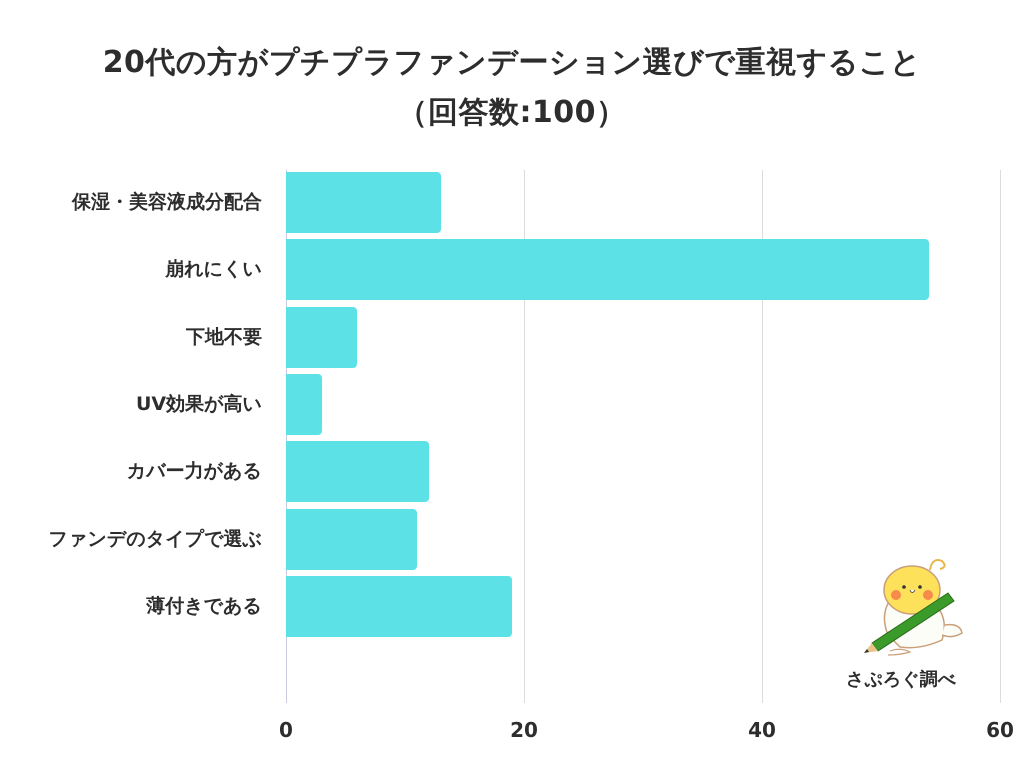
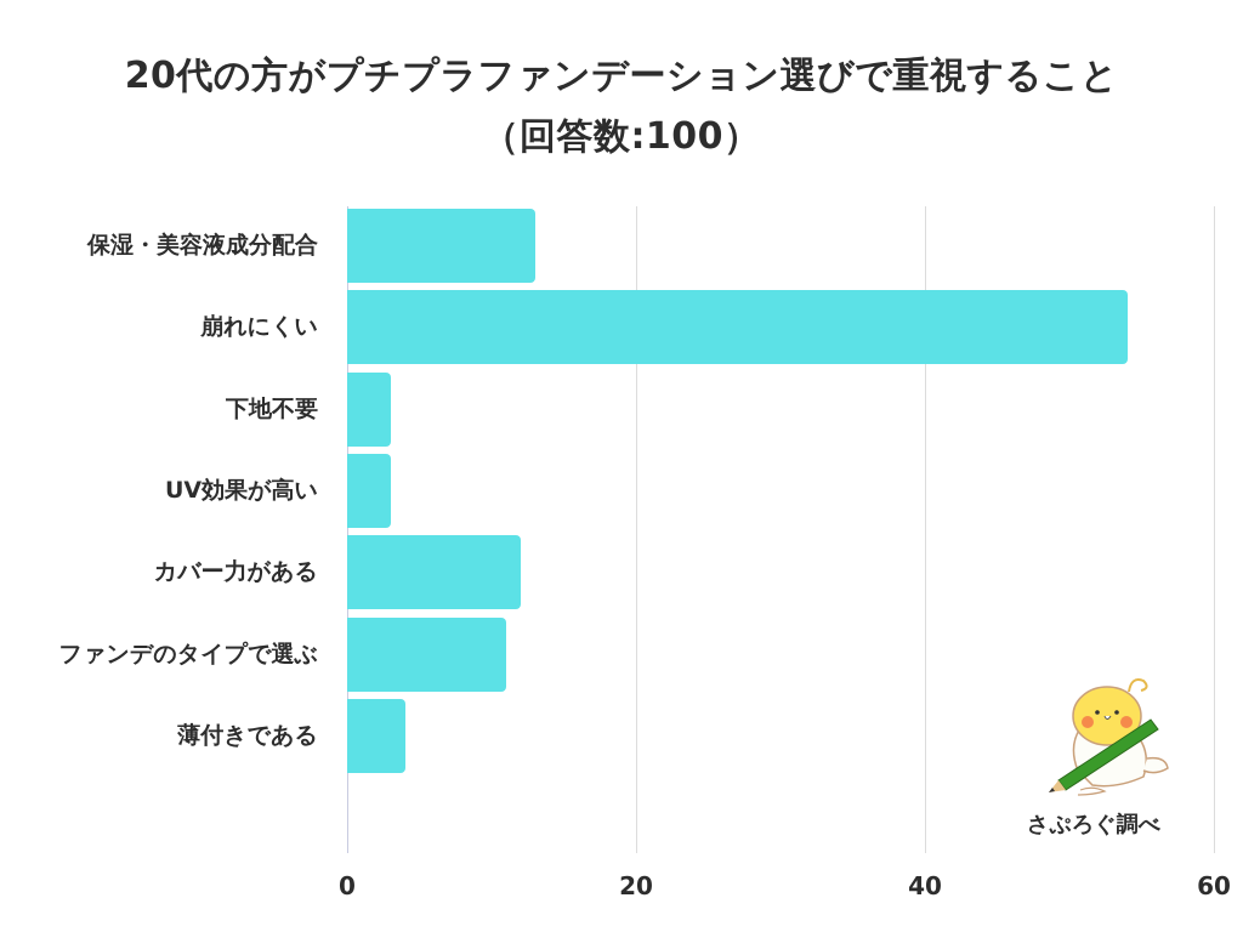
下地不要: 6 -> 3
薄付きである: 19 -> 4
